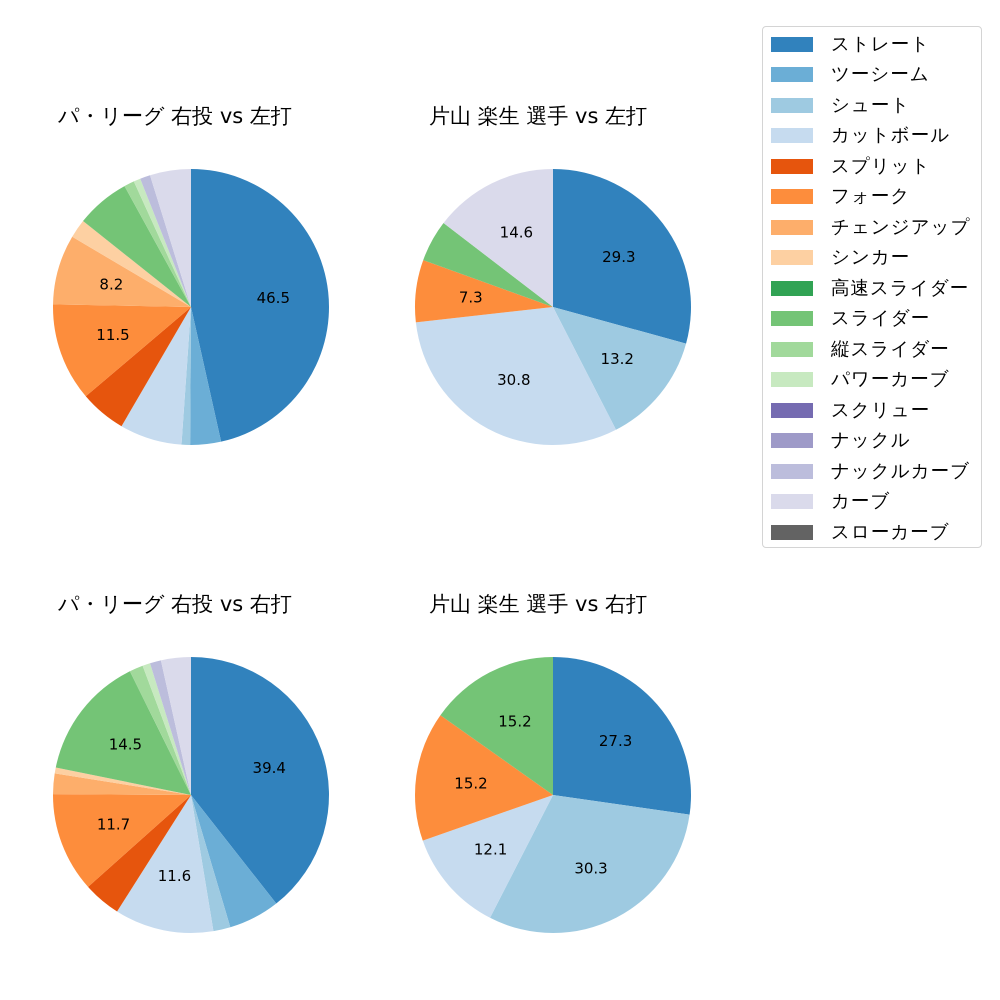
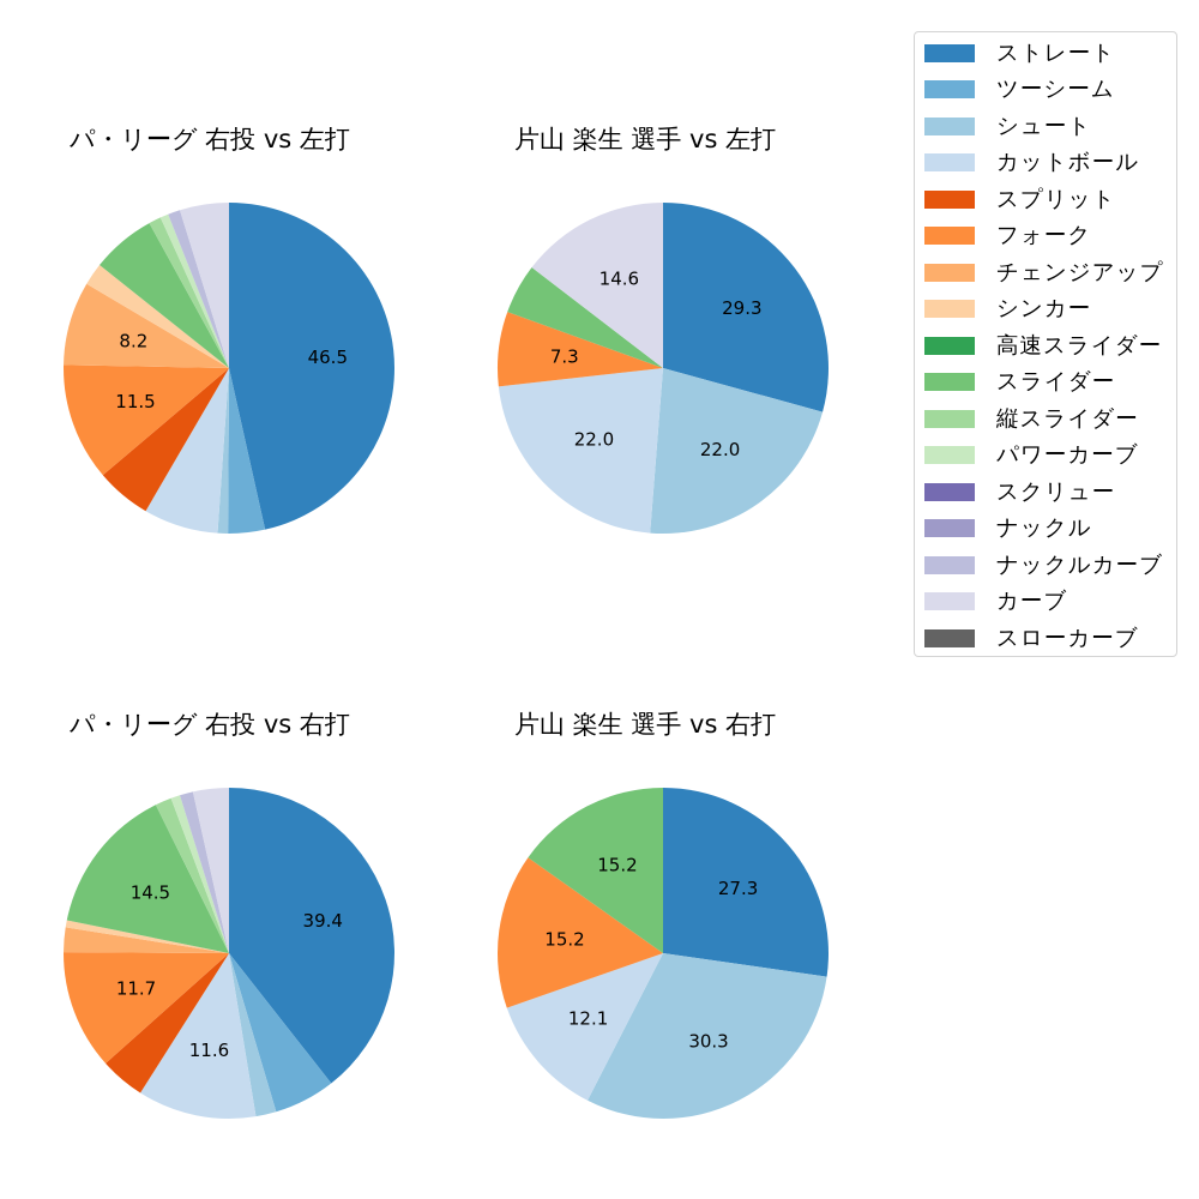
片山 楽生 選手 vs 左打/シュート: 13.2 -> 22.0
片山 楽生 選手 vs 左打/カットボール: 30.8 -> 22.0
